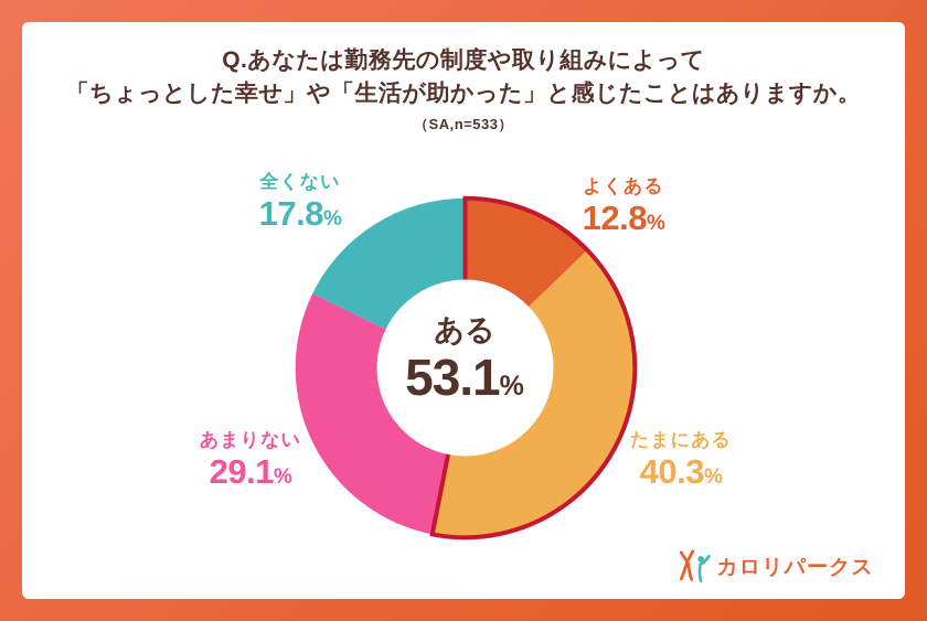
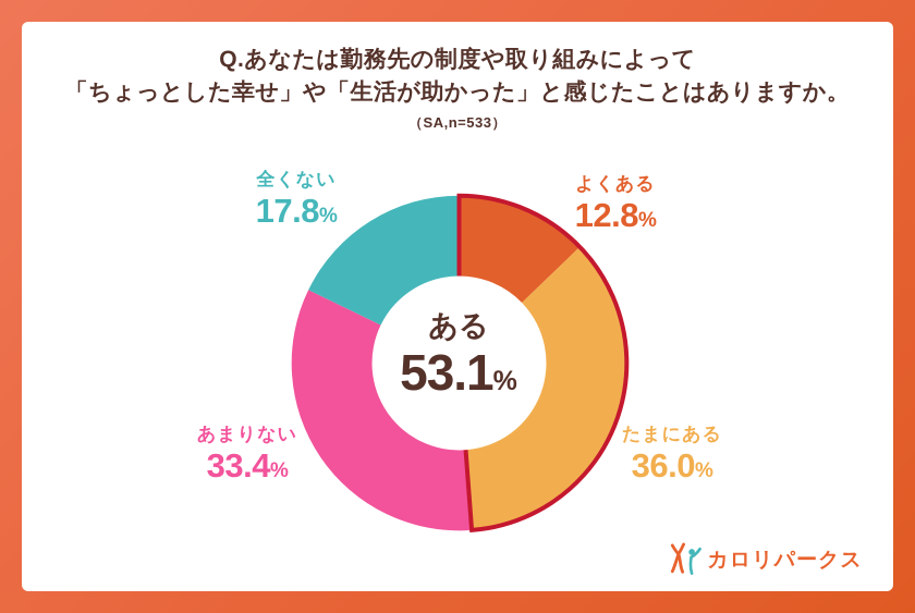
たまにある: 40.3 -> 36.0
あまりない: 29.1 -> 33.4
